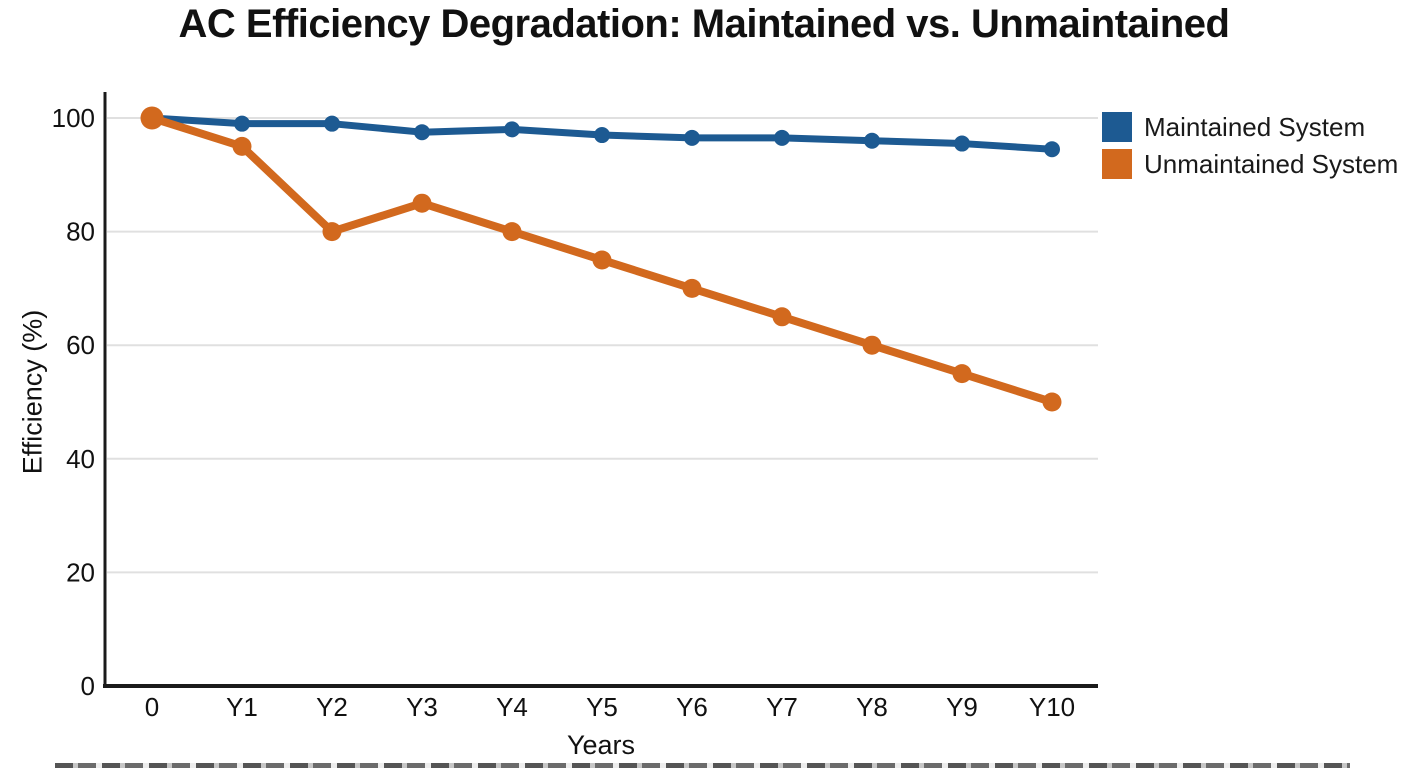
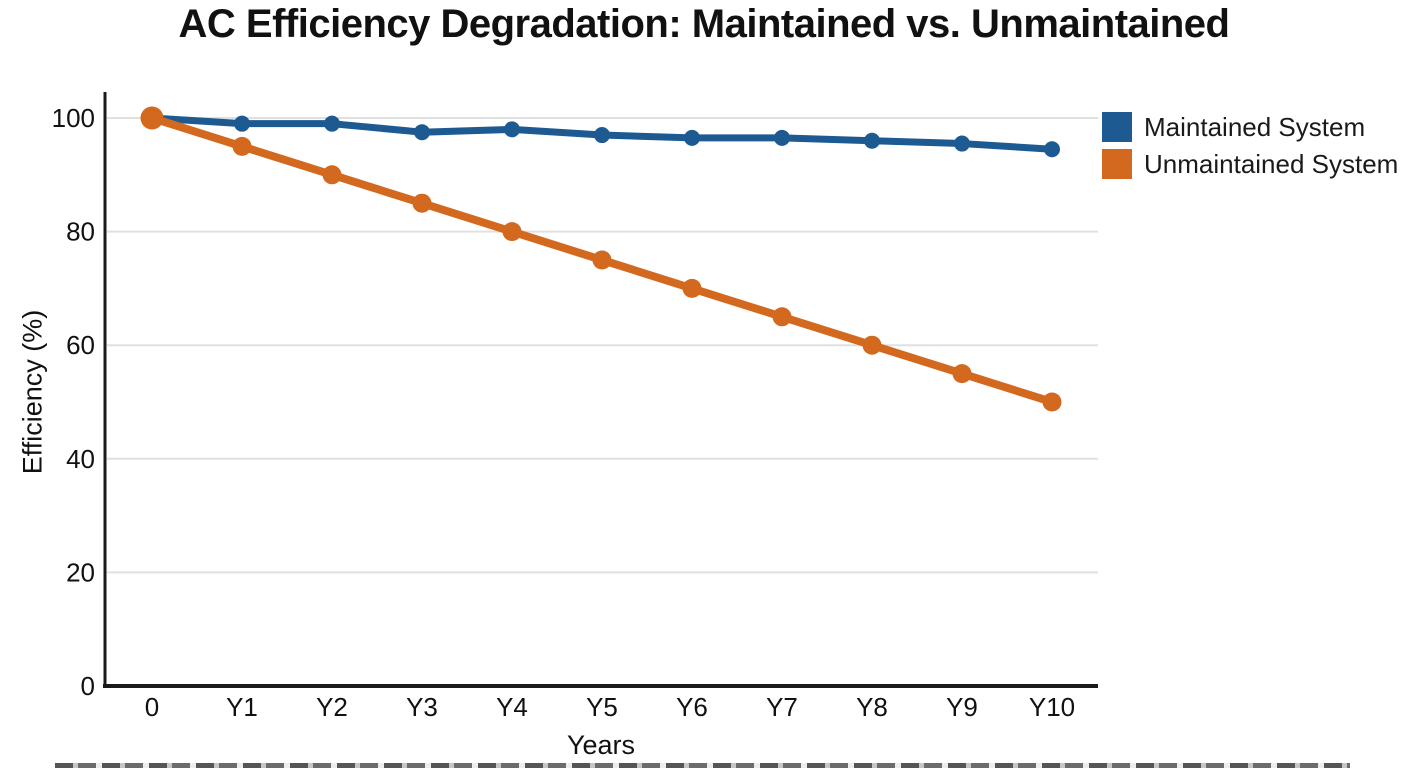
Unmaintained System/Y2: 80 -> 90
